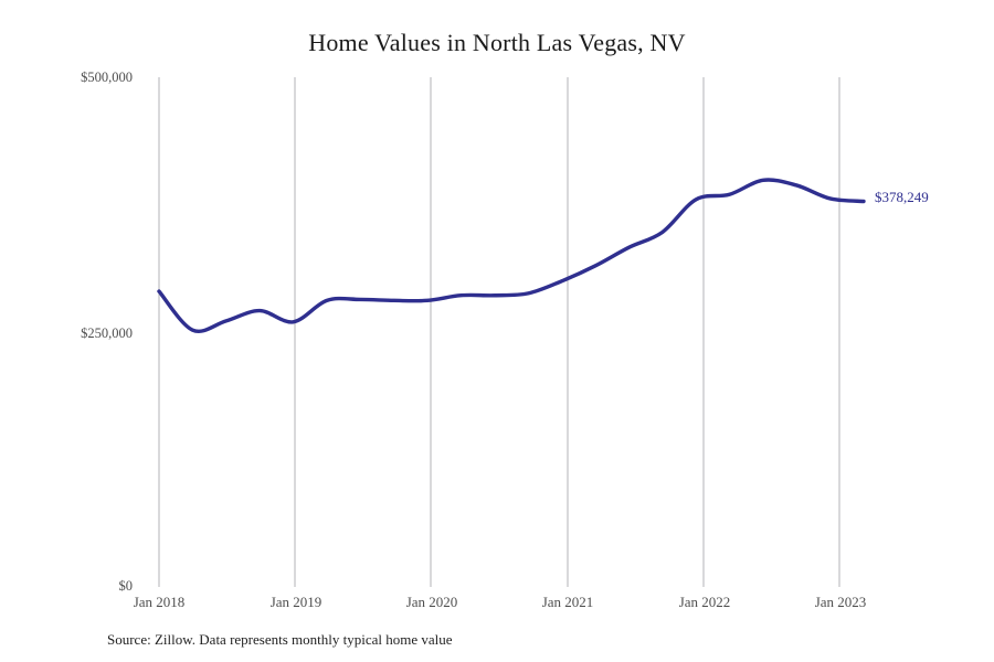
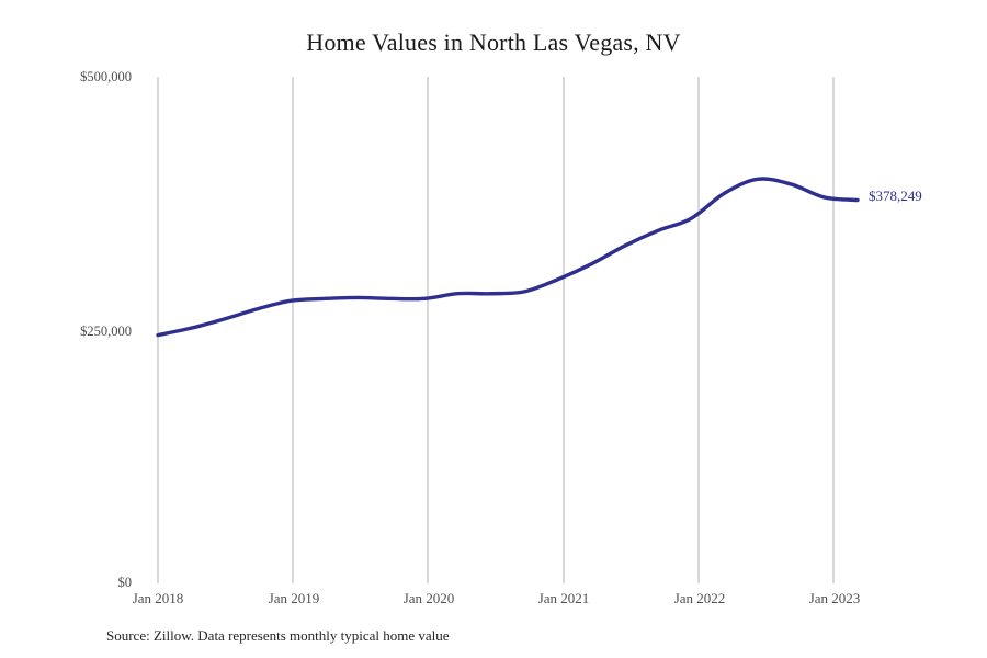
Jan 2018: $290000 -> $240000
Jan 2019: $260000 -> $280000
Jan 2022: $380000 -> $360000
